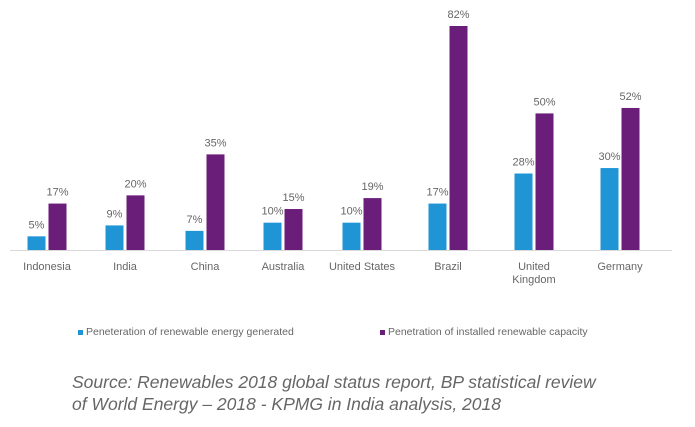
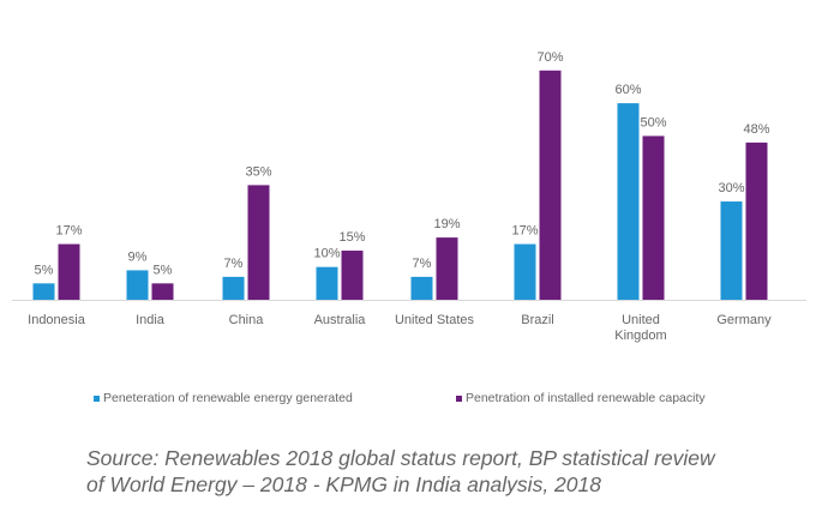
Penetration of installed renewable capacity/India: 20% -> 5%
Peneteration of renewable energy generated/United States: 10% -> 7%
Penetration of installed renewable capacity/Brazil: 82% -> 70%
Peneteration of renewable energy generated/United Kingdom: 28% -> 60%
Penetration of installed renewable capacity/Germany: 52% -> 48%
